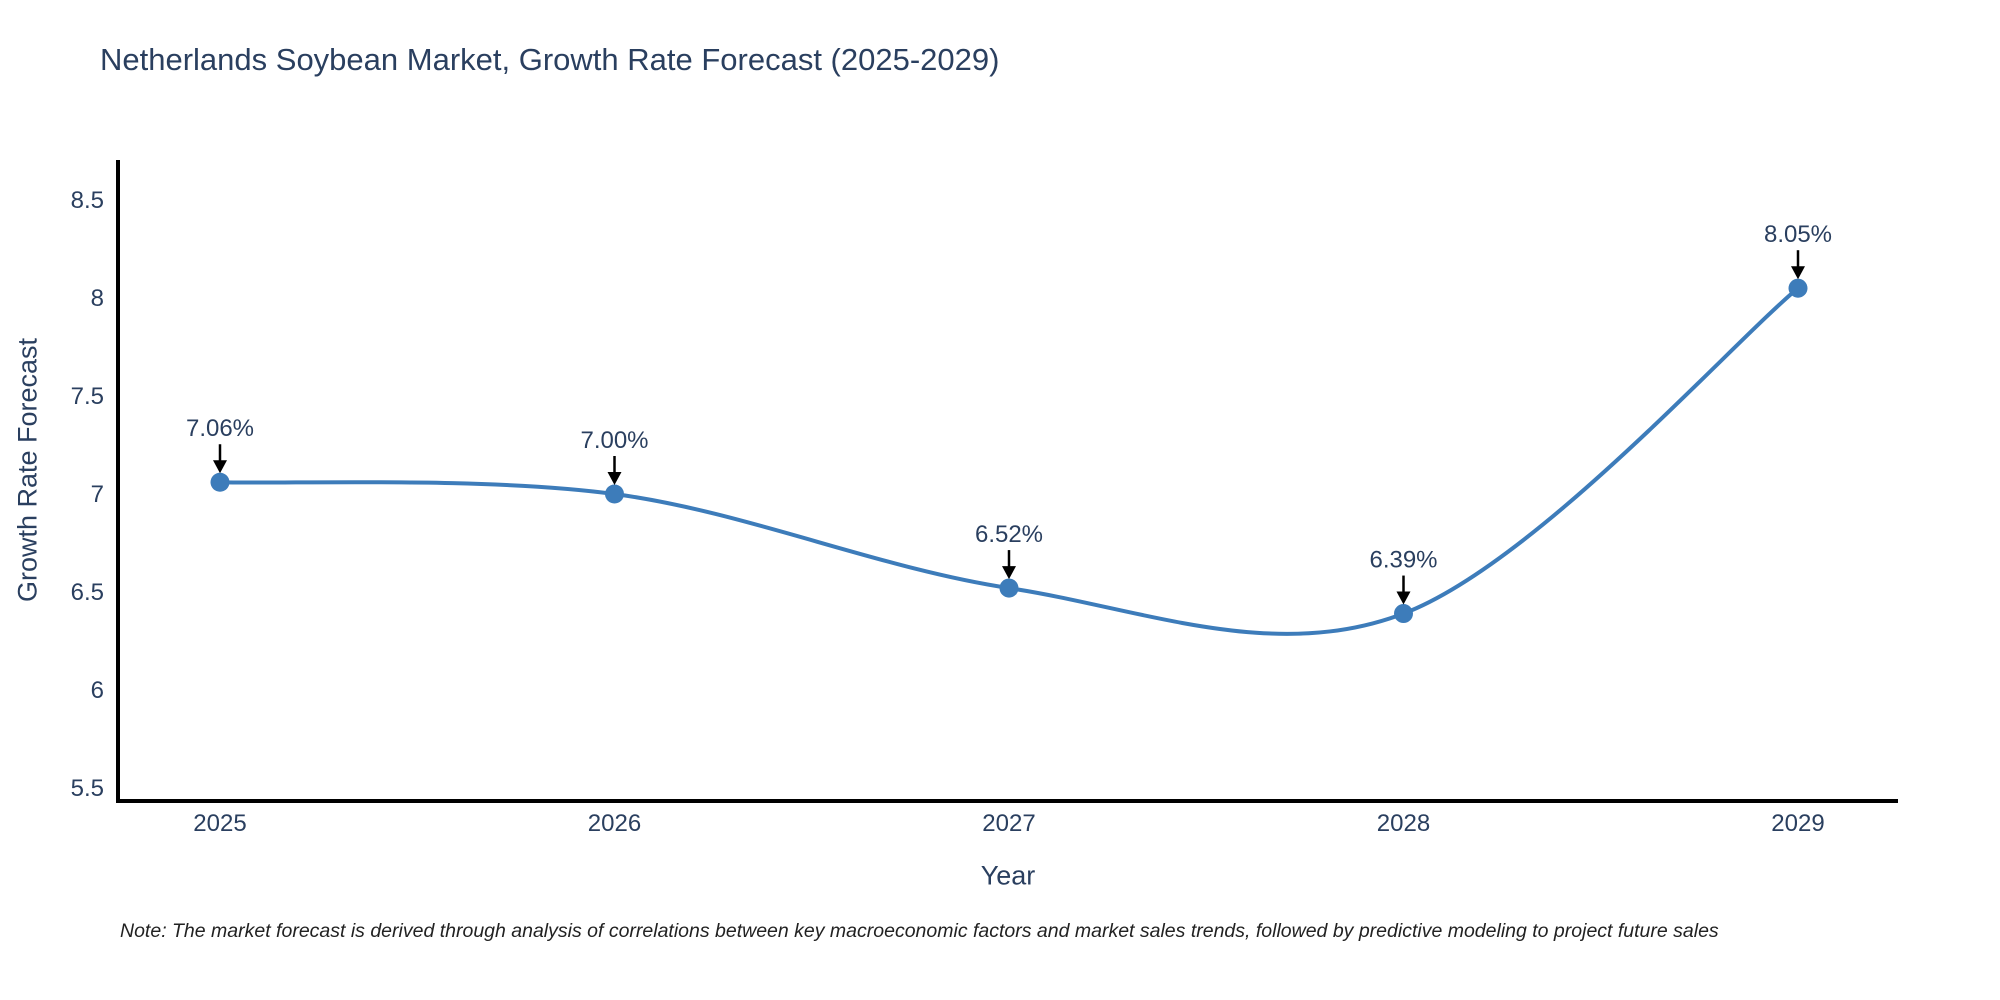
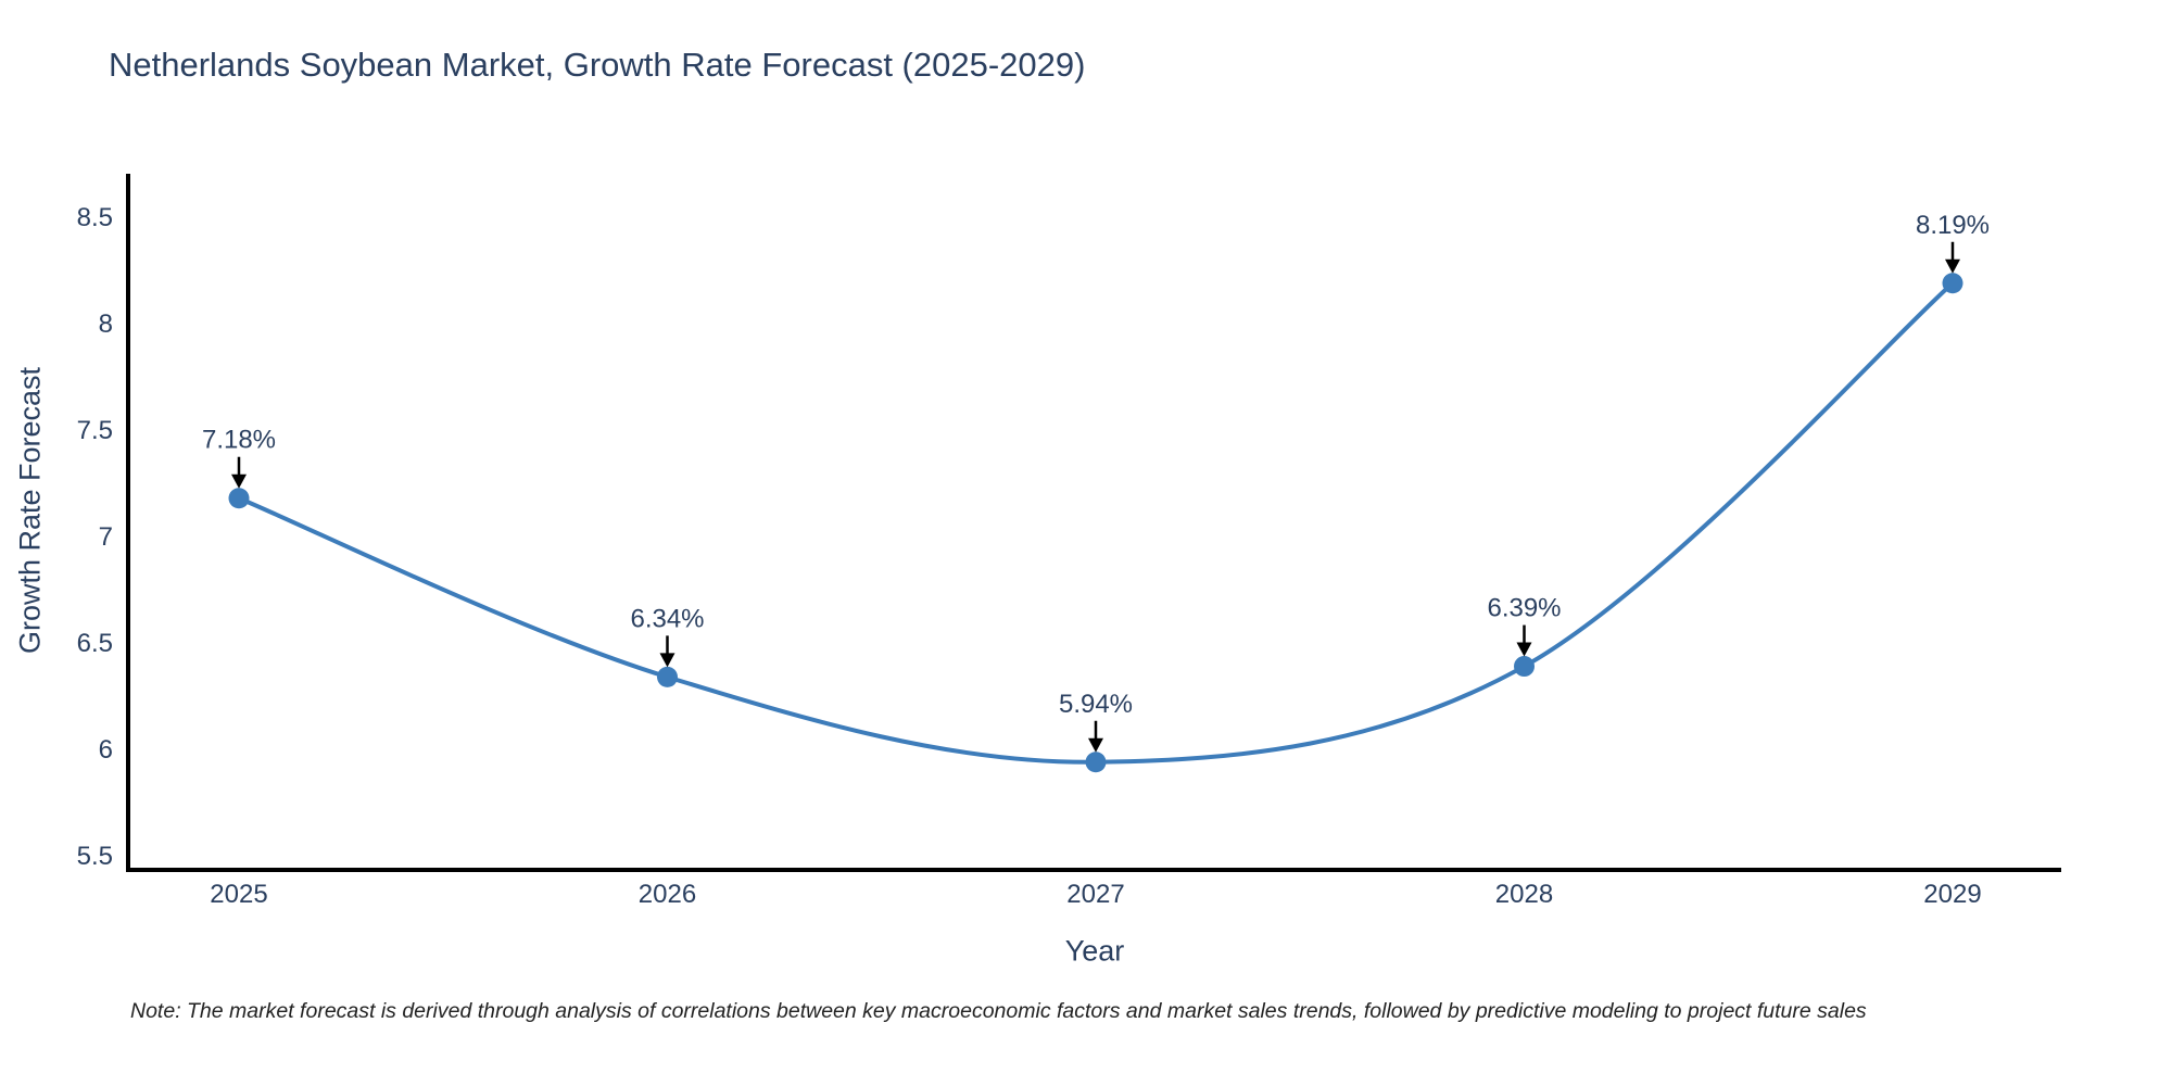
2025: 7.06% -> 7.18%
2026: 7.00% -> 6.34%
2027: 6.52% -> 5.94%
2029: 8.05% -> 8.19%
